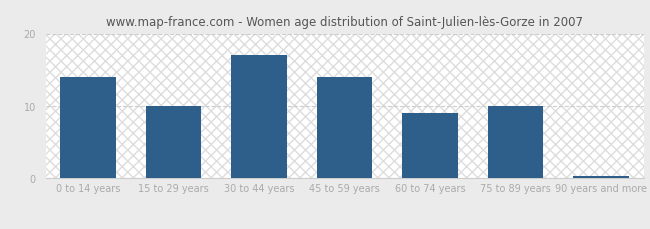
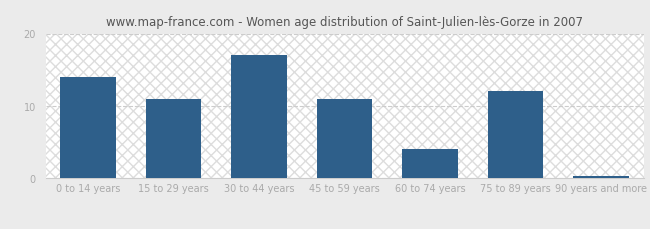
15 to 29 years: 10.0 -> 11.0
45 to 59 years: 14.0 -> 11.0
60 to 74 years: 9.0 -> 4.0
75 to 89 years: 10.0 -> 12.0
